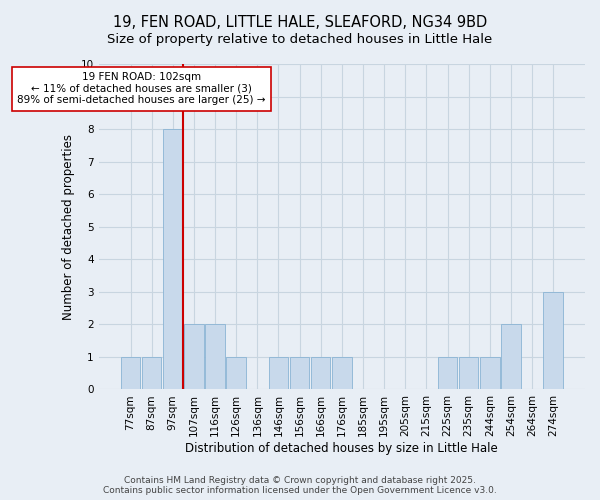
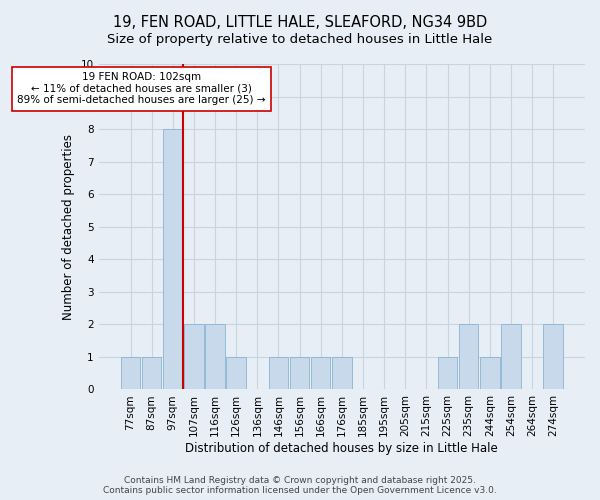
235sqm: 1 -> 2
274sqm: 3 -> 2
